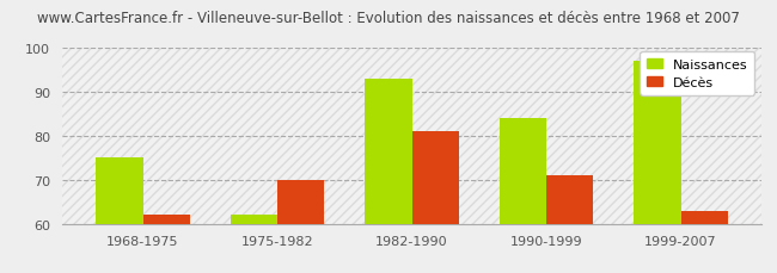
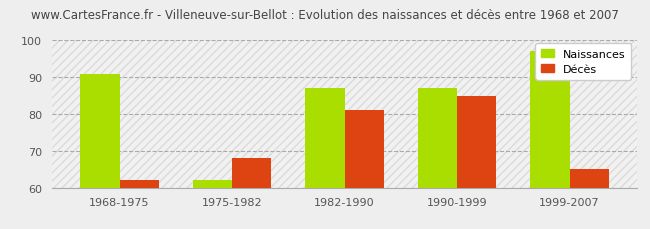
Naissances/1968-1975: 75 -> 91
Décès/1975-1982: 70 -> 68
Naissances/1982-1990: 93 -> 87
Naissances/1990-1999: 84 -> 87
Décès/1990-1999: 71 -> 85
Décès/1999-2007: 63 -> 65
